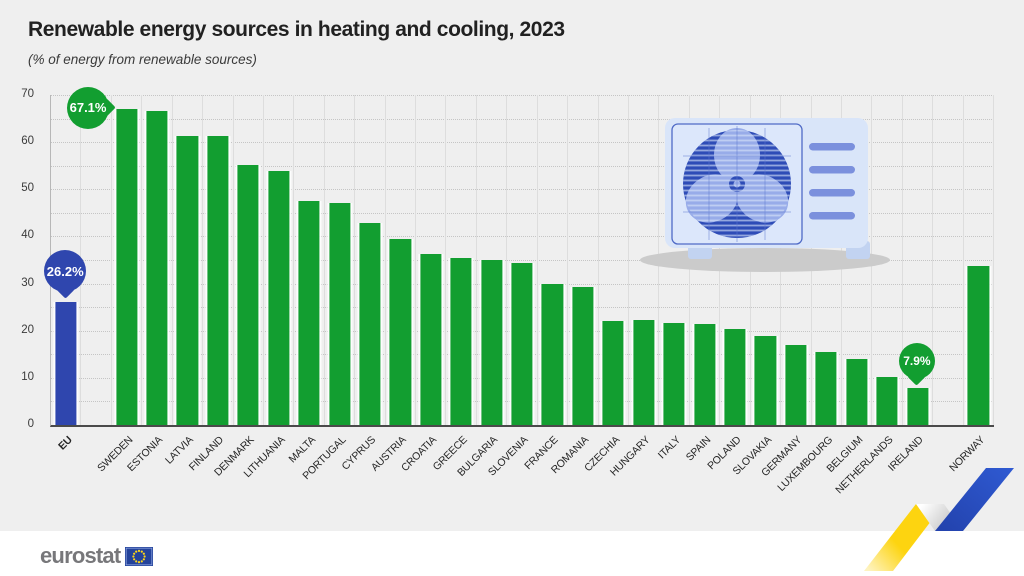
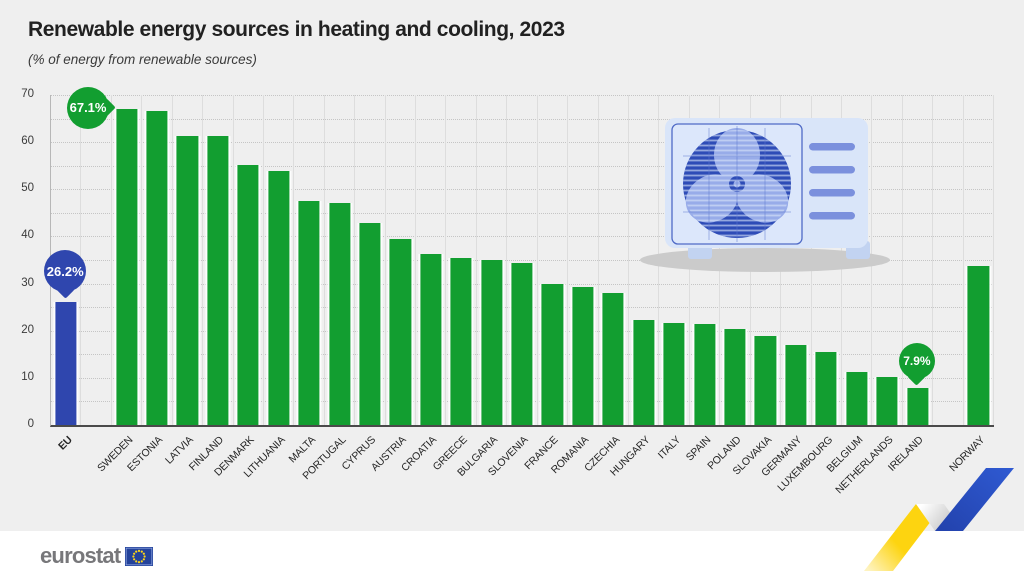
CZECHIA: 22 -> 28
BELGIUM: 14 -> 11
